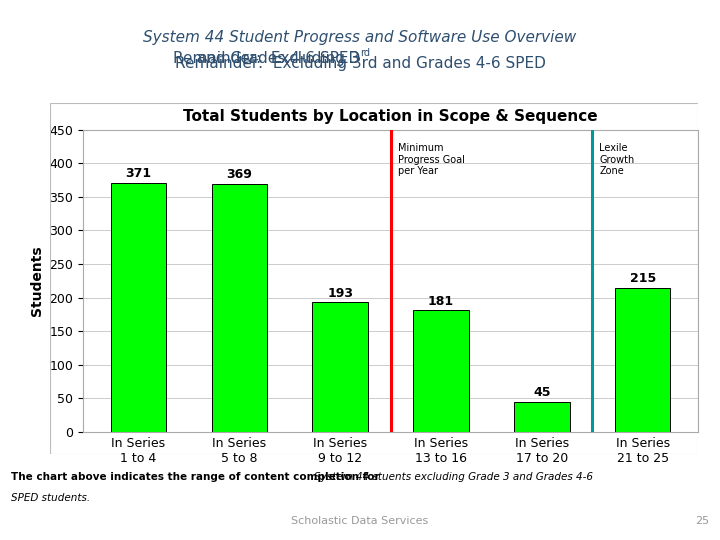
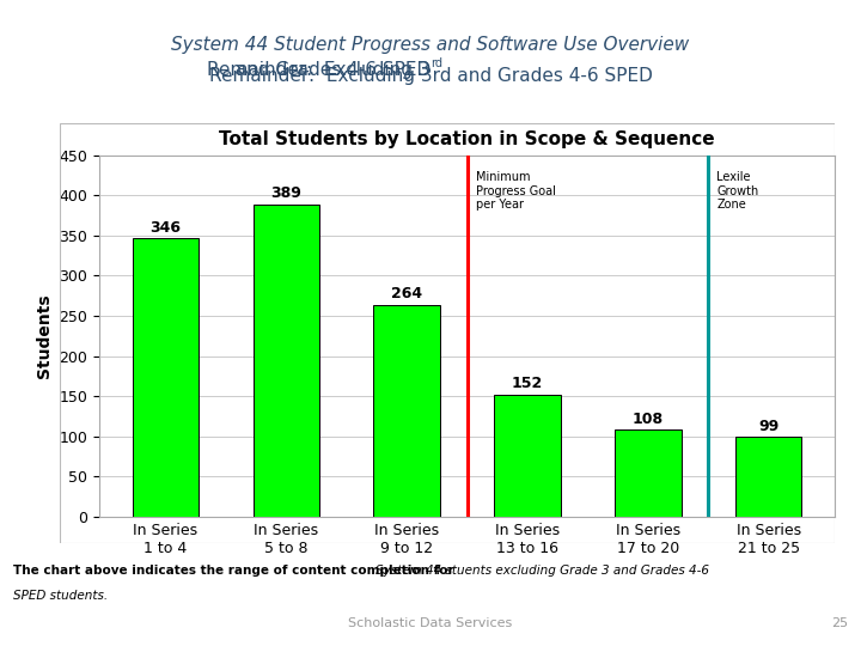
In Series 1 to 4: 371 -> 346
In Series 5 to 8: 369 -> 389
In Series 9 to 12: 193 -> 264
In Series 13 to 16: 181 -> 152
In Series 17 to 20: 45 -> 108
In Series 21 to 25: 215 -> 99
